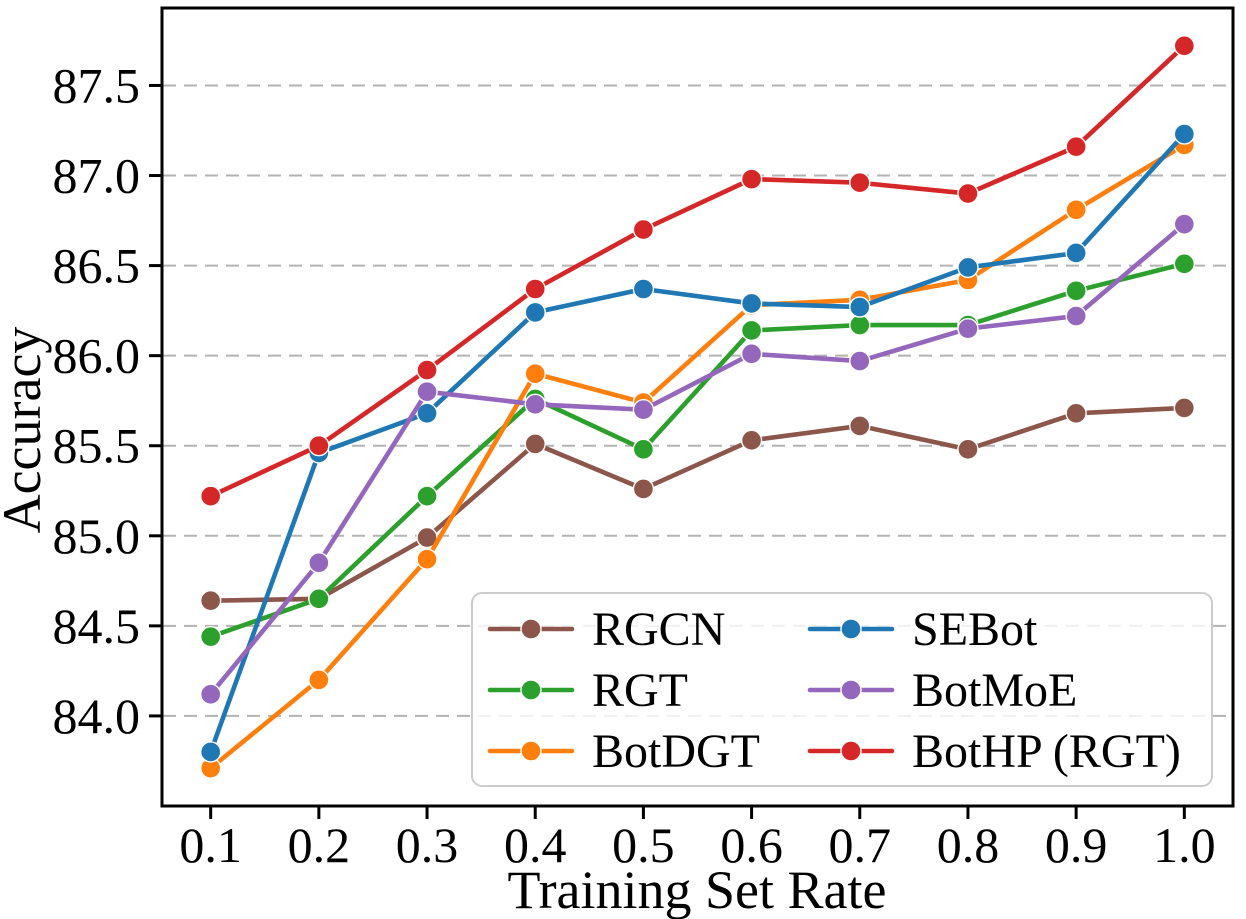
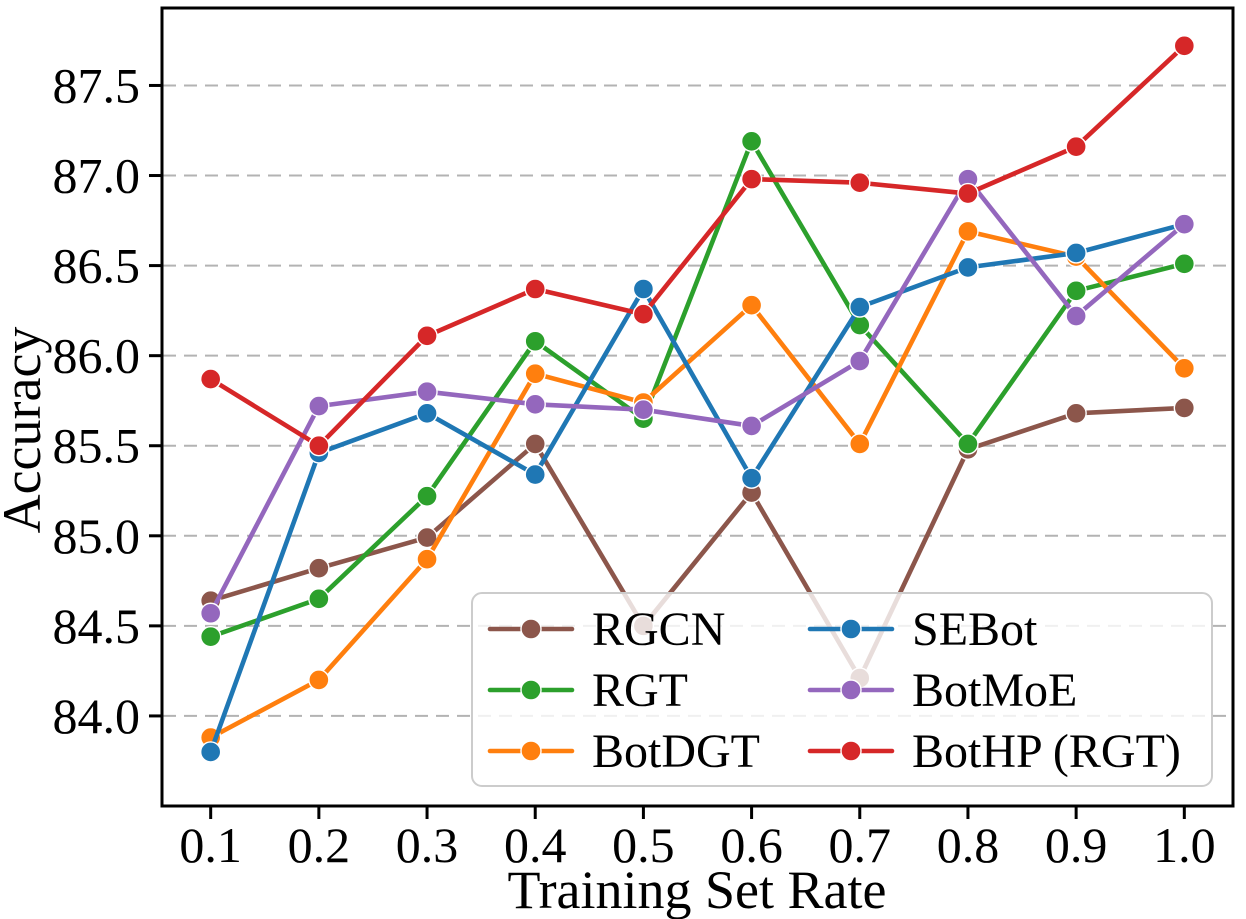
BotDGT/0.1: 83.71 -> 83.88
BotMoE/0.1: 84.12 -> 84.57
BotHP (RGT)/0.1: 85.22 -> 85.87
RGCN/0.2: 84.65 -> 84.82
BotMoE/0.2: 84.85 -> 85.72
BotHP (RGT)/0.3: 85.92 -> 86.11
RGT/0.4: 85.76 -> 86.08
SEBot/0.4: 86.24 -> 85.34
RGCN/0.5: 85.26 -> 84.50
RGT/0.5: 85.48 -> 85.65
BotHP (RGT)/0.5: 86.70 -> 86.23
RGCN/0.6: 85.53 -> 85.24
RGT/0.6: 86.14 -> 87.19
SEBot/0.6: 86.29 -> 85.32
BotMoE/0.6: 86.01 -> 85.61
RGCN/0.7: 85.61 -> 84.21
BotDGT/0.7: 86.31 -> 85.51
RGT/0.8: 86.17 -> 85.51
BotDGT/0.8: 86.42 -> 86.69
BotMoE/0.8: 86.15 -> 86.98
BotDGT/0.9: 86.81 -> 86.55
BotDGT/1.0: 87.17 -> 85.93
SEBot/1.0: 87.23 -> 86.73
